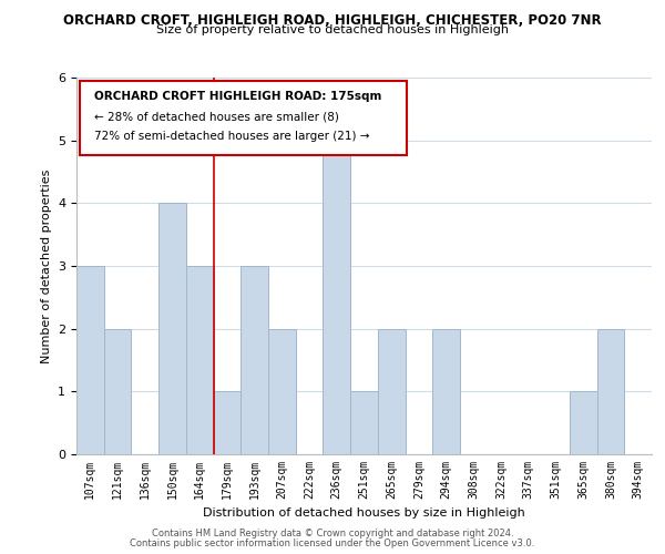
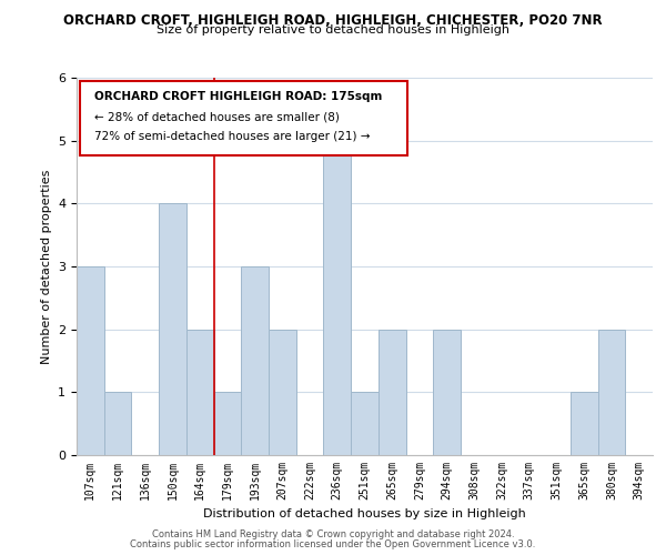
121sqm: 2 -> 1
164sqm: 3 -> 2
